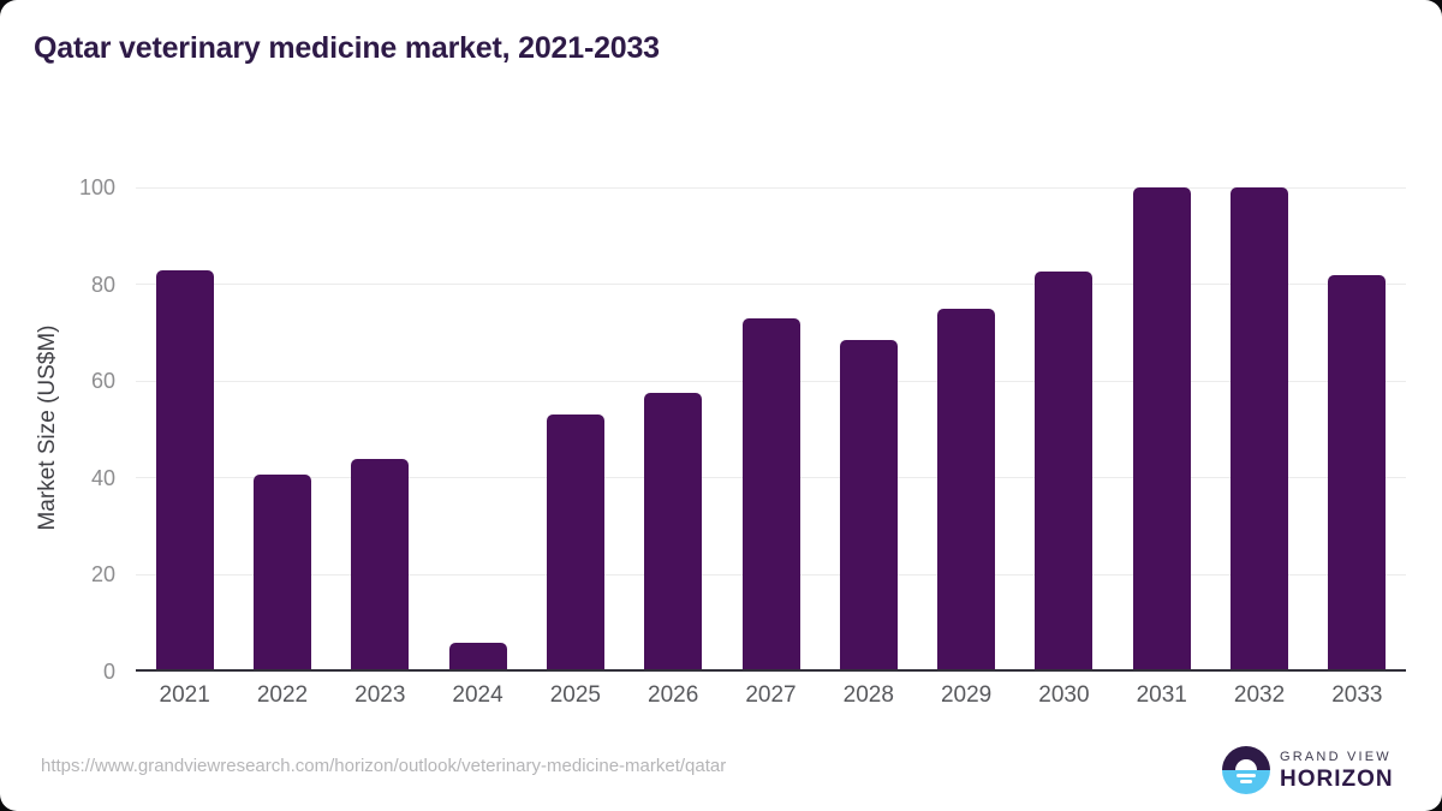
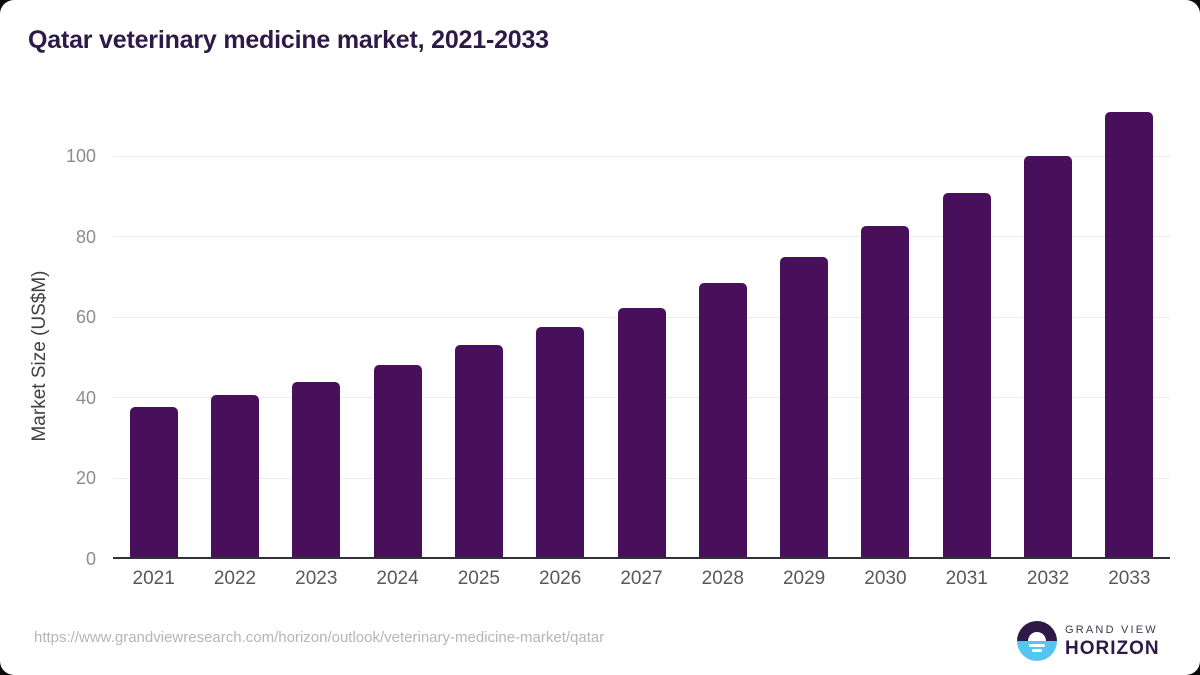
2021: 83 -> 38
2024: 6 -> 48
2027: 73 -> 62
2031: 100 -> 91
2033: 82 -> 111
